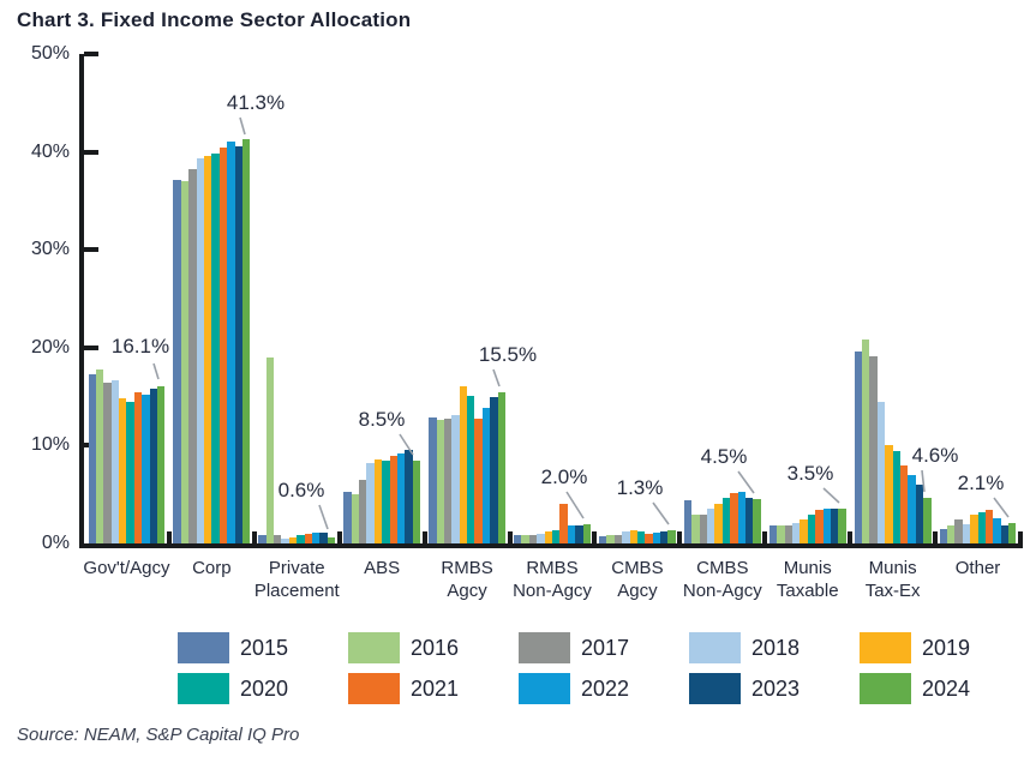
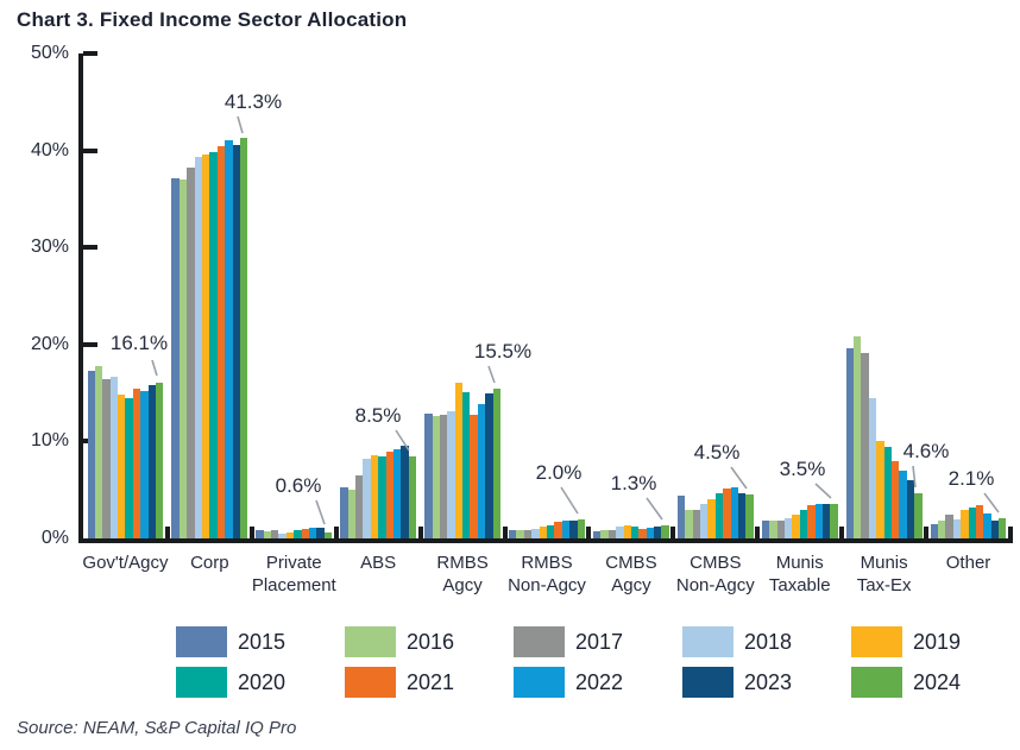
2016/Private Placement: 19% -> 1%
2021/RMBS Non-Agcy: 4% -> 2%
